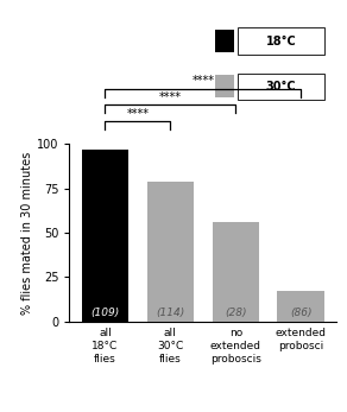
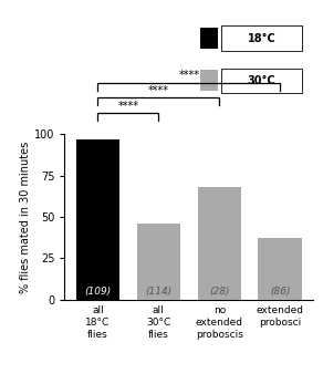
all 30°C flies: 79 -> 46
no extended proboscis: 56 -> 68
extended probosci: 17 -> 37
